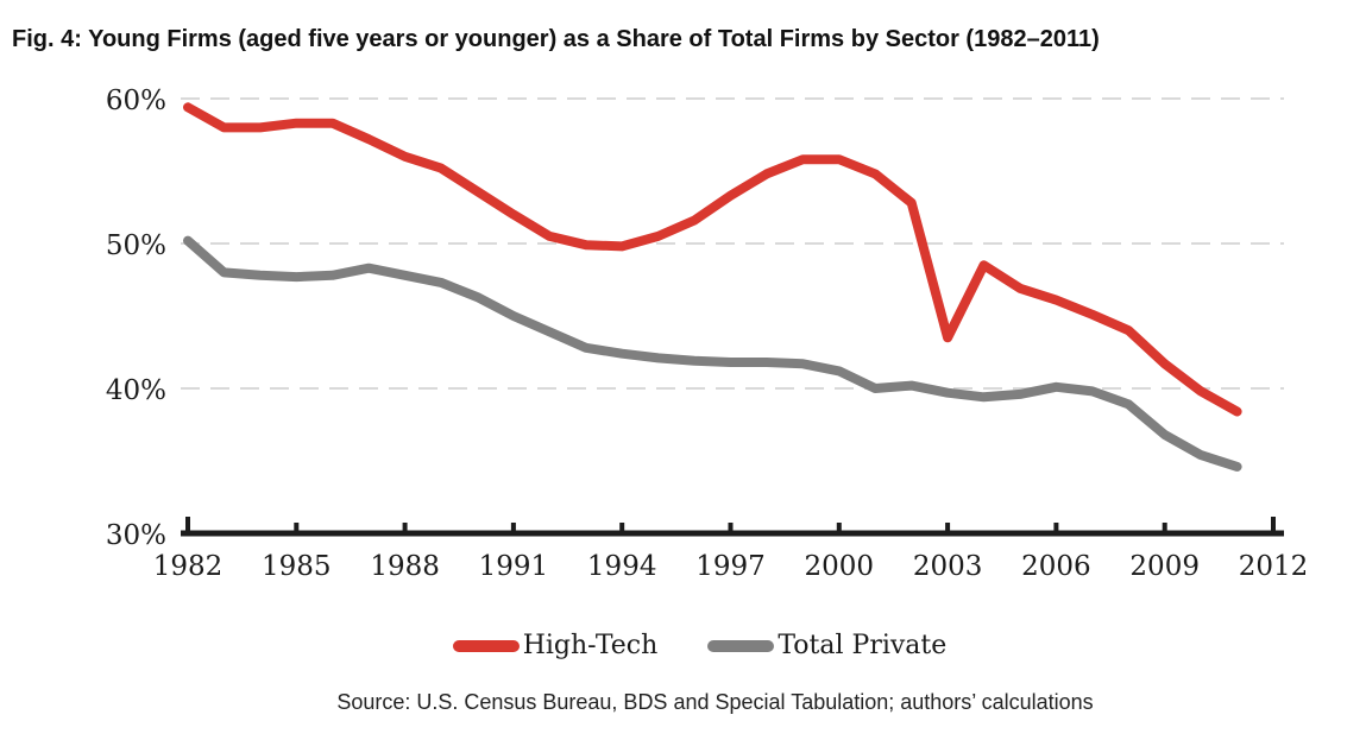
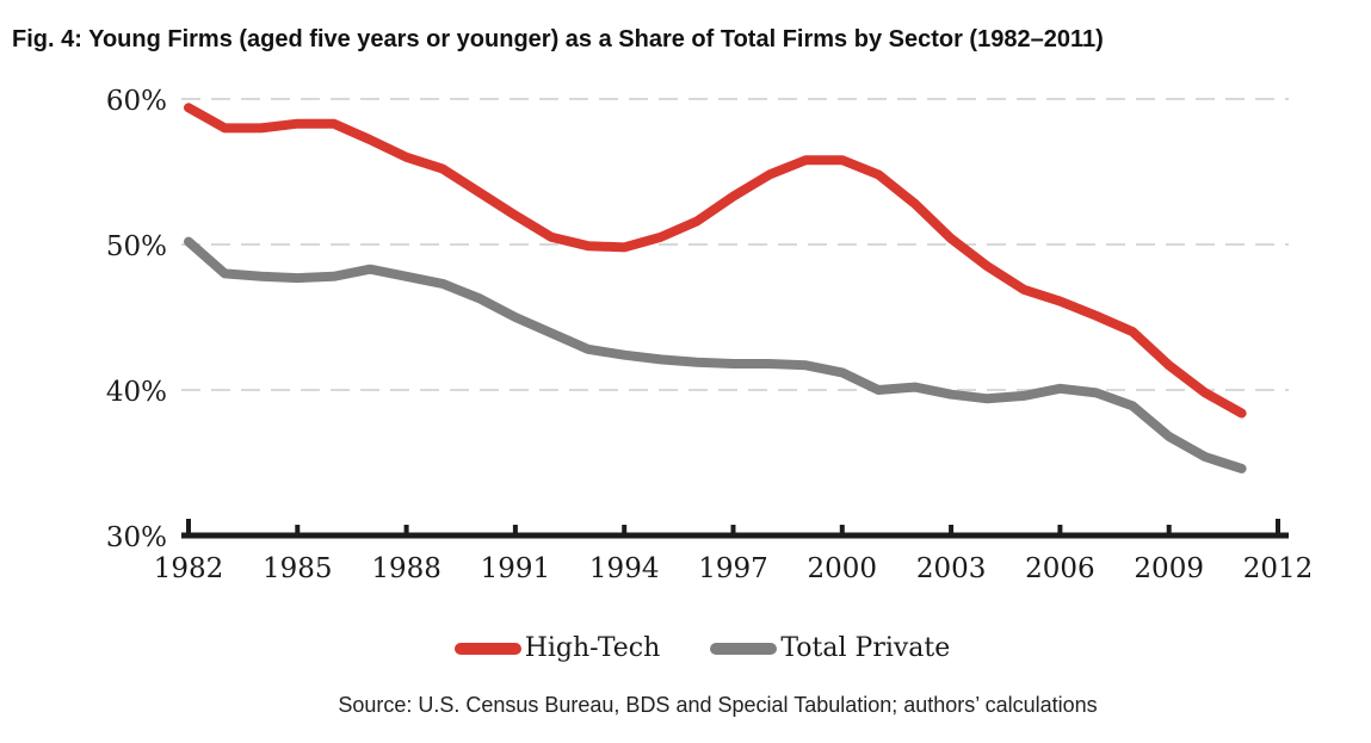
High-Tech/2003: 43.5% -> 50.4%
